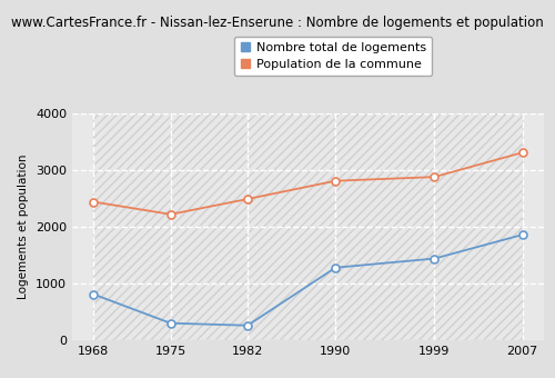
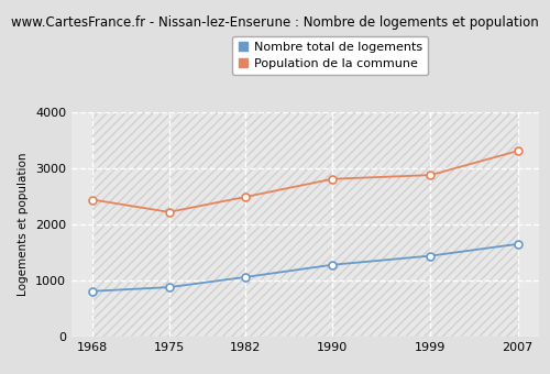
Nombre total de logements/1975: 300 -> 880
Nombre total de logements/1982: 260 -> 1060
Nombre total de logements/2007: 1860 -> 1650
